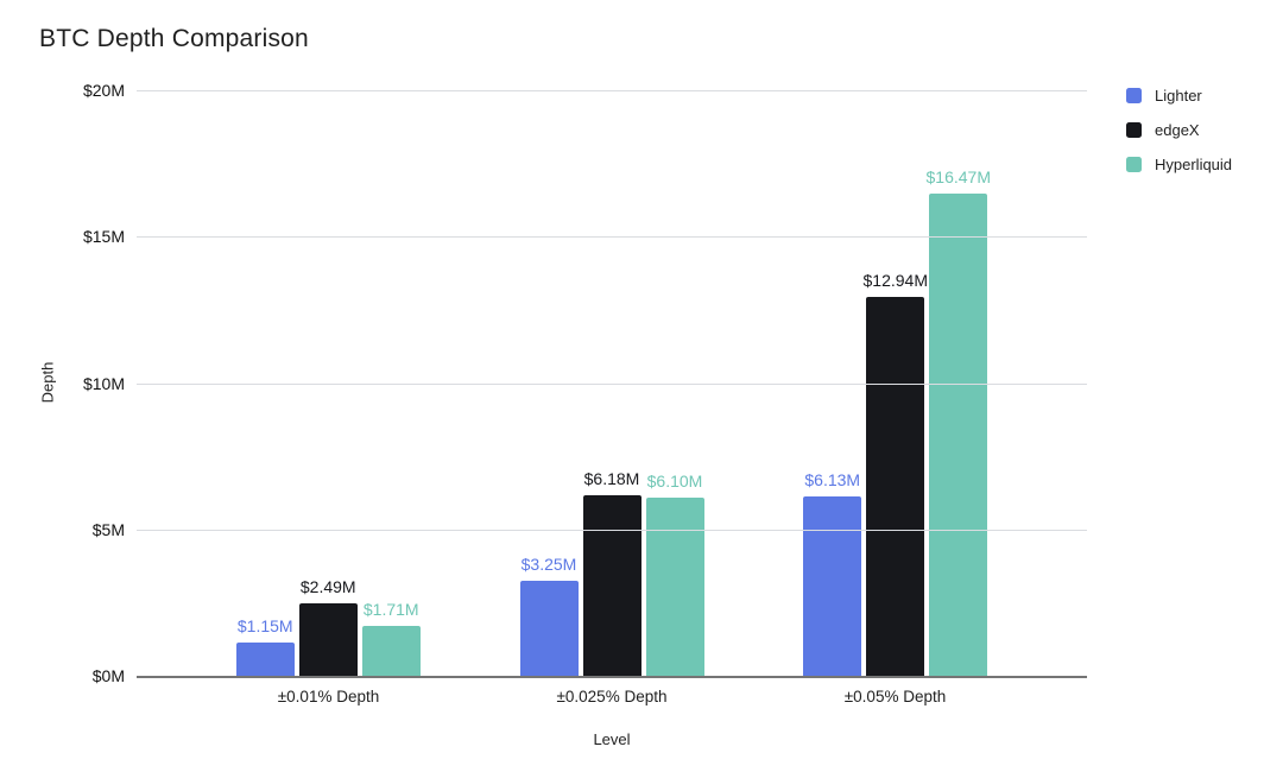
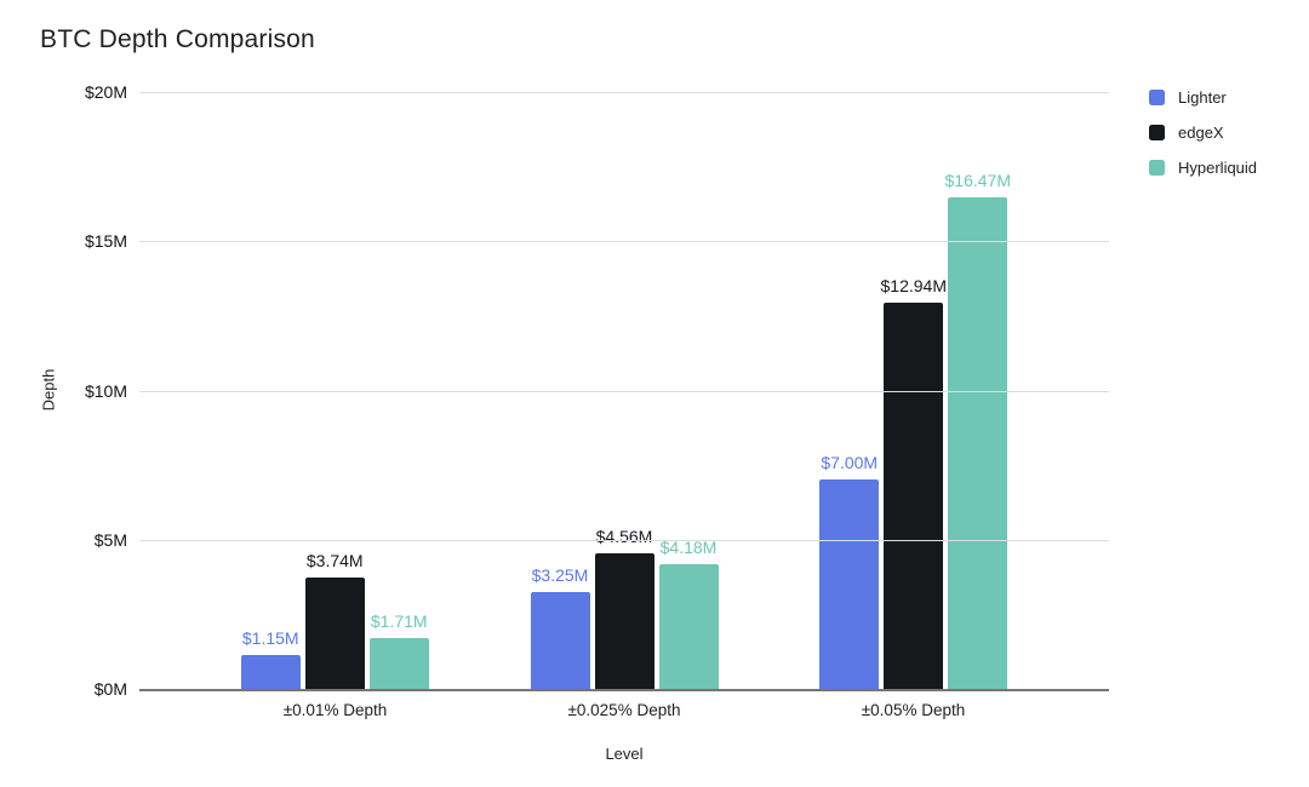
edgeX/±0.01% Depth: $2.49M -> $3.74M
edgeX/±0.025% Depth: $6.18M -> $4.56M
Hyperliquid/±0.025% Depth: $6.10M -> $4.18M
Lighter/±0.05% Depth: $6.13M -> $7.00M
